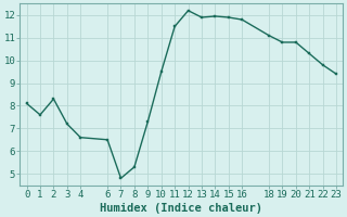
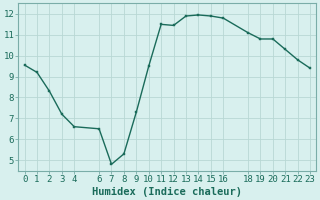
0: 8.10 -> 9.55
1: 7.60 -> 9.20
12: 12.20 -> 11.45
